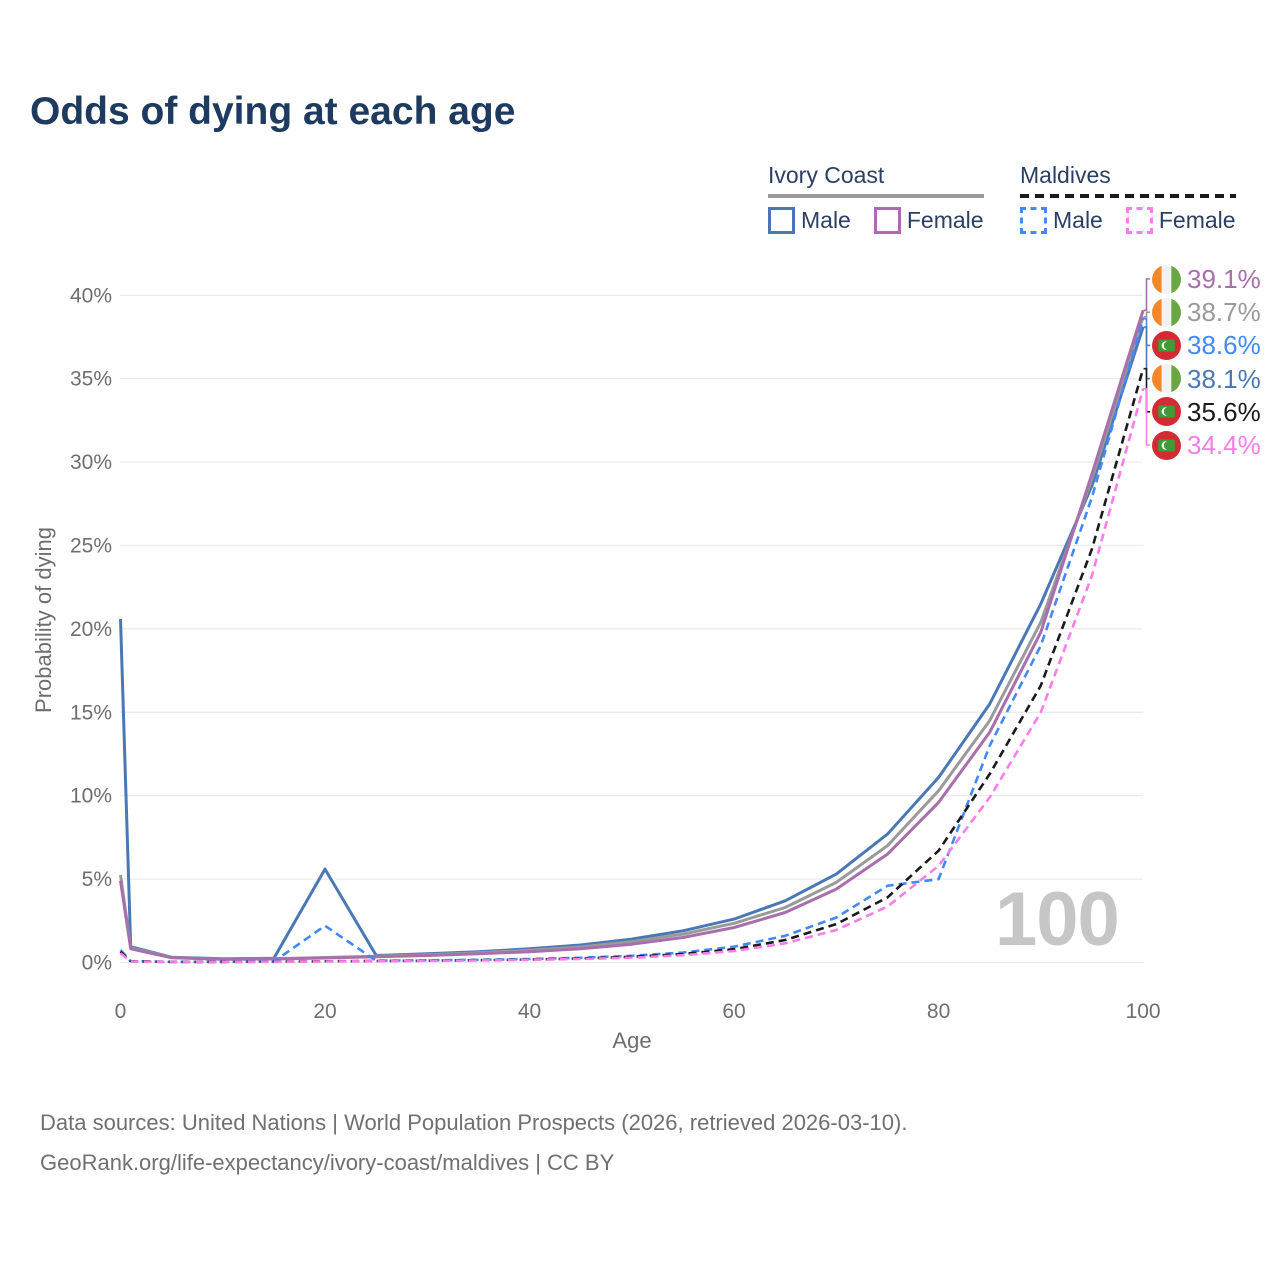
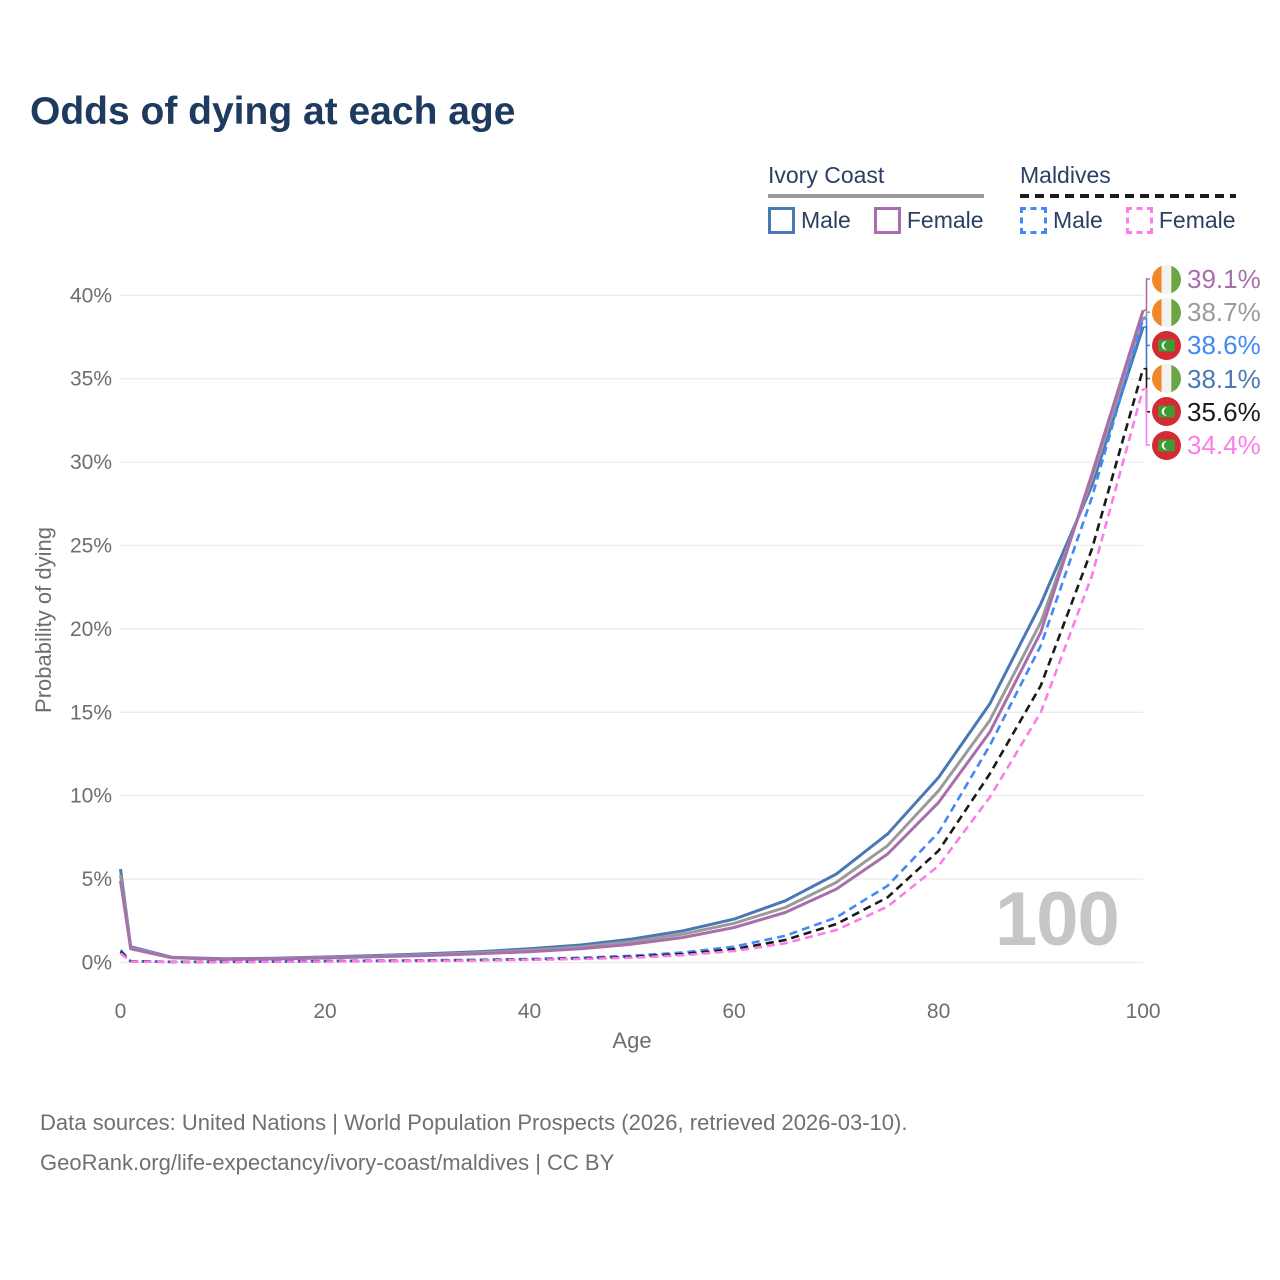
Ivory Coast Male/0: 20.6% -> 5.6%
Maldives Male/20: 2.2% -> 0.1%
Ivory Coast Male/20: 5.6% -> 0.3%
Maldives Male/80: 5.0% -> 7.8%
